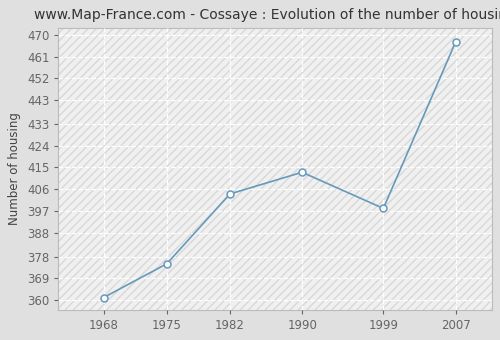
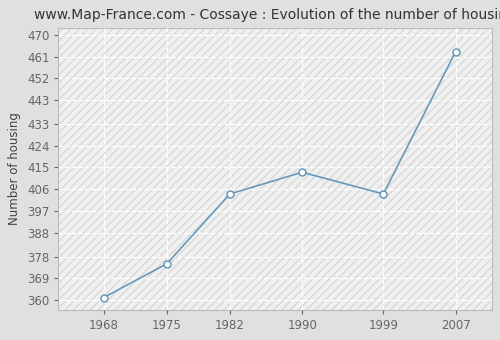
1999: 398 -> 404
2007: 467 -> 463
